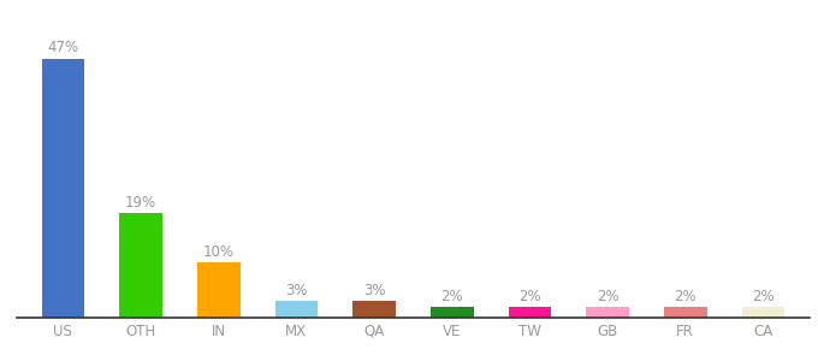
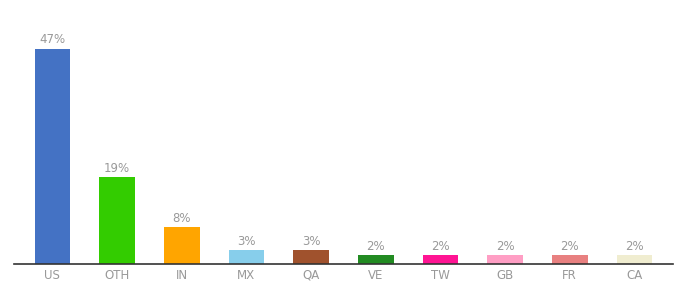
IN: 10% -> 8%
